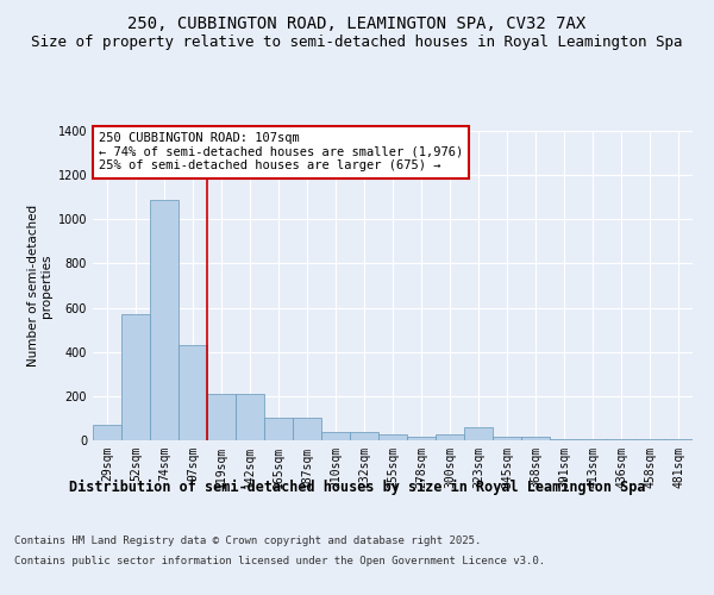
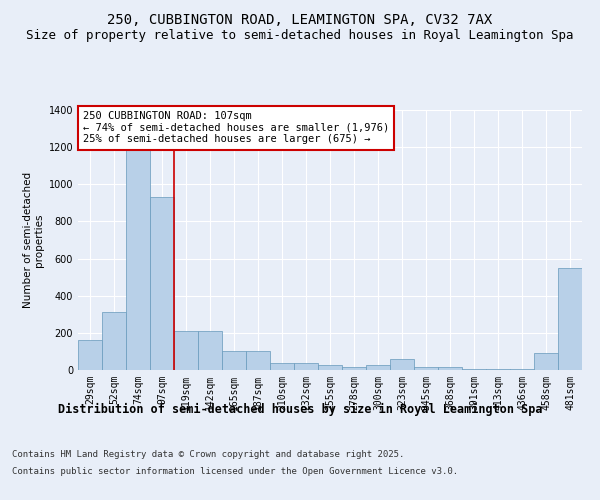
29sqm: 70 -> 160
52sqm: 570 -> 310
74sqm: 1090 -> 1200
97sqm: 430 -> 930
458sqm: 0 -> 90
481sqm: 0 -> 550
